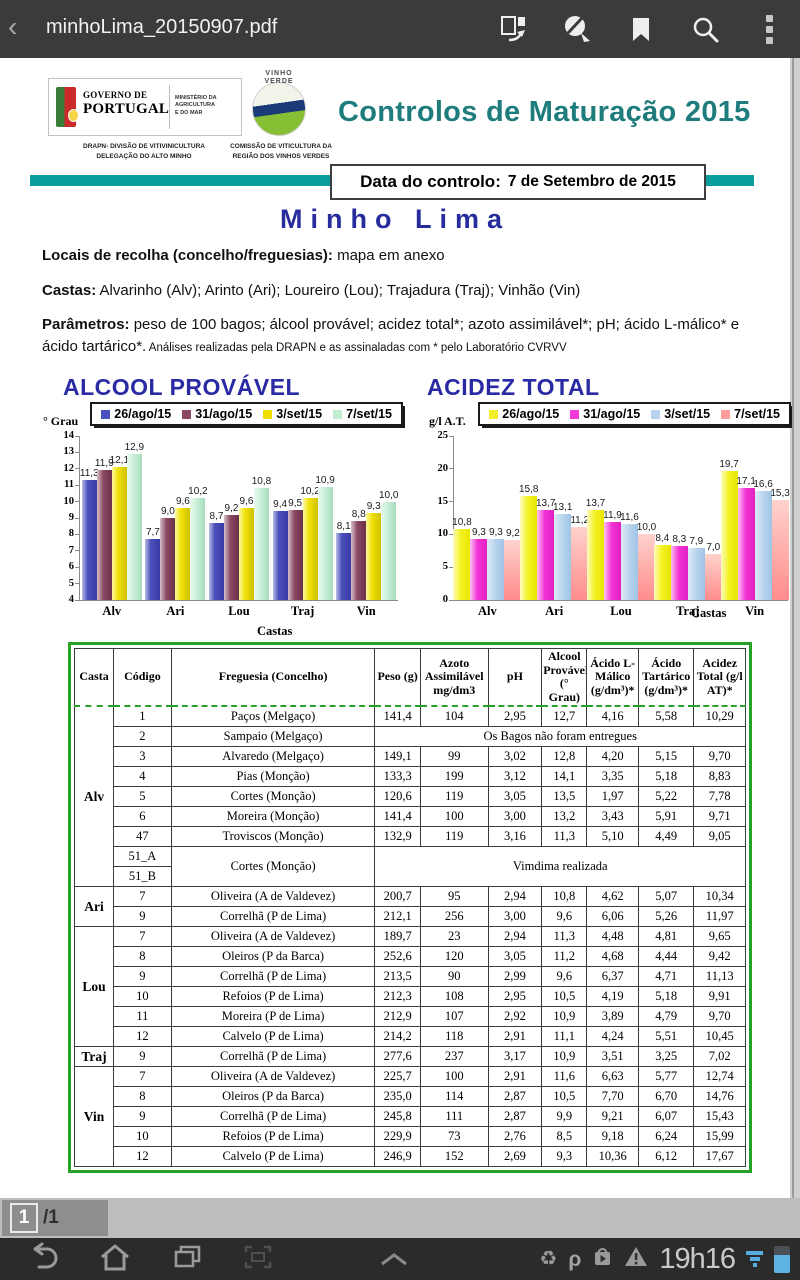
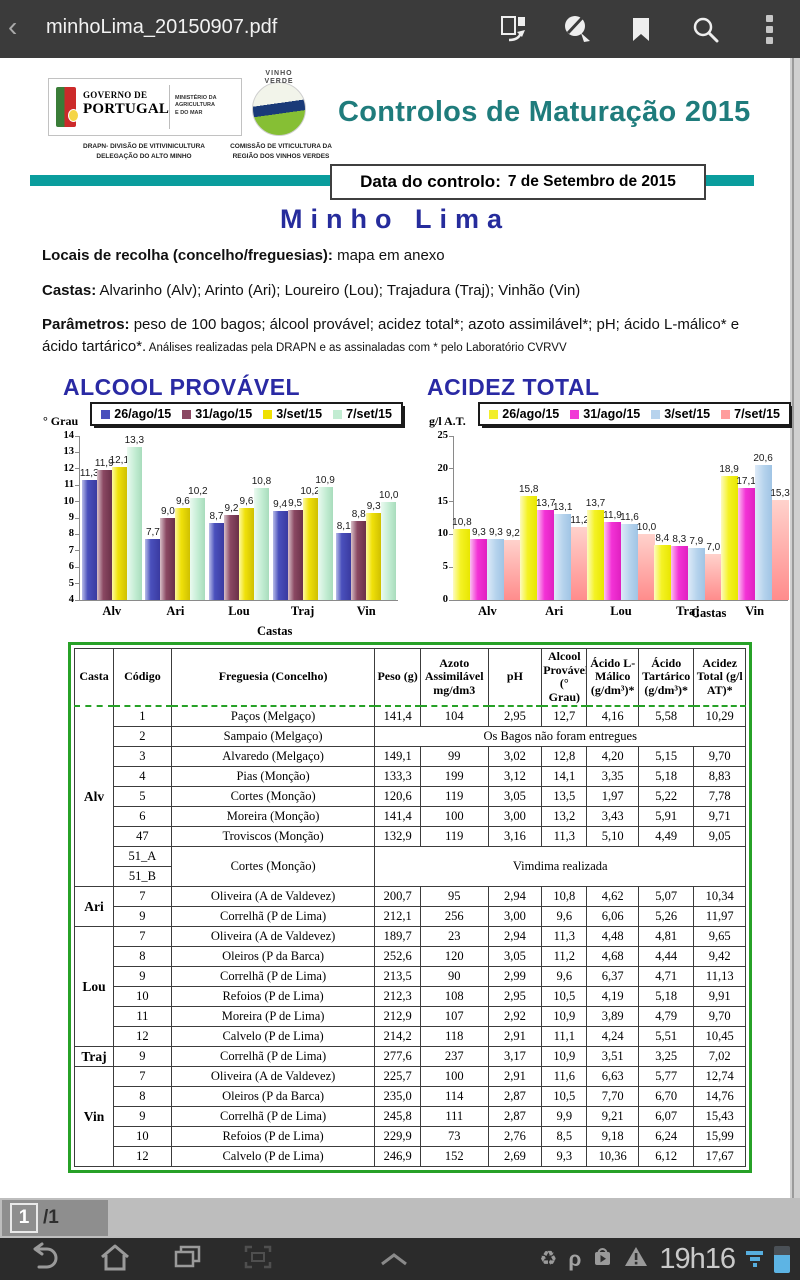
ALCOOL PROVÁVEL/7/set/15/Alv: 12,9 -> 13,3
ACIDEZ TOTAL/26/ago/15/Vin: 19,7 -> 18,9
ACIDEZ TOTAL/3/set/15/Vin: 16,6 -> 20,6
